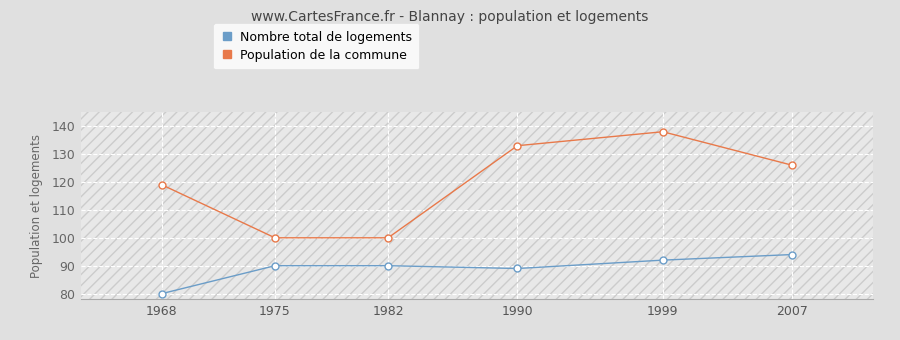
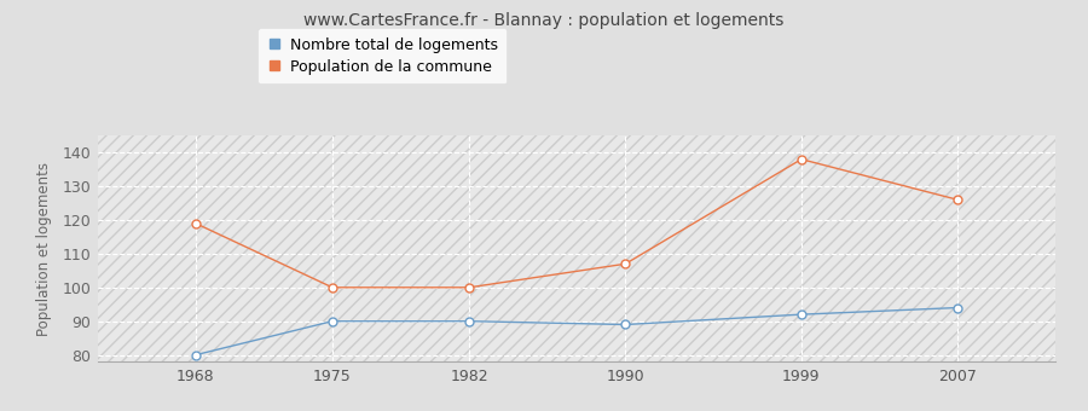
Population de la commune/1990: 133 -> 107
